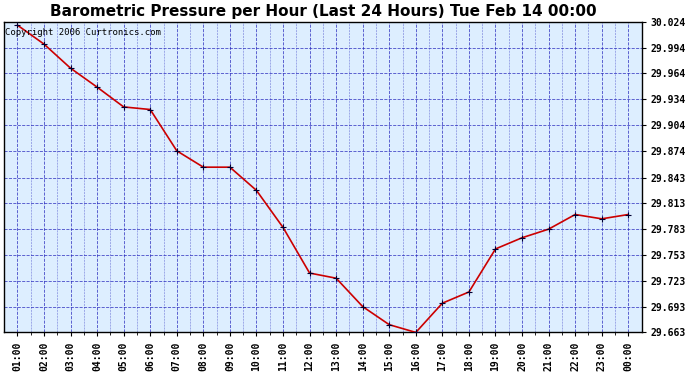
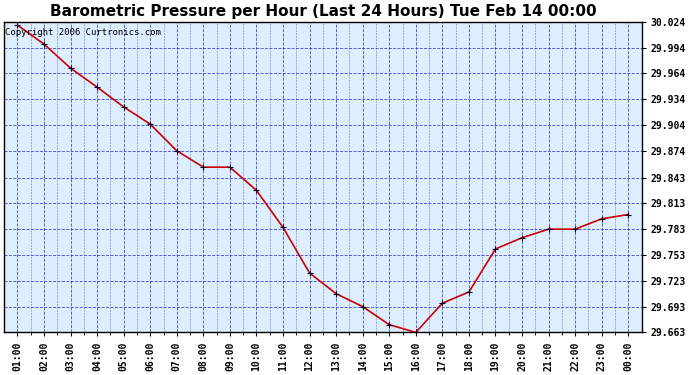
06:00: 29.922 -> 29.905
13:00: 29.726 -> 29.708
22:00: 29.800 -> 29.783
